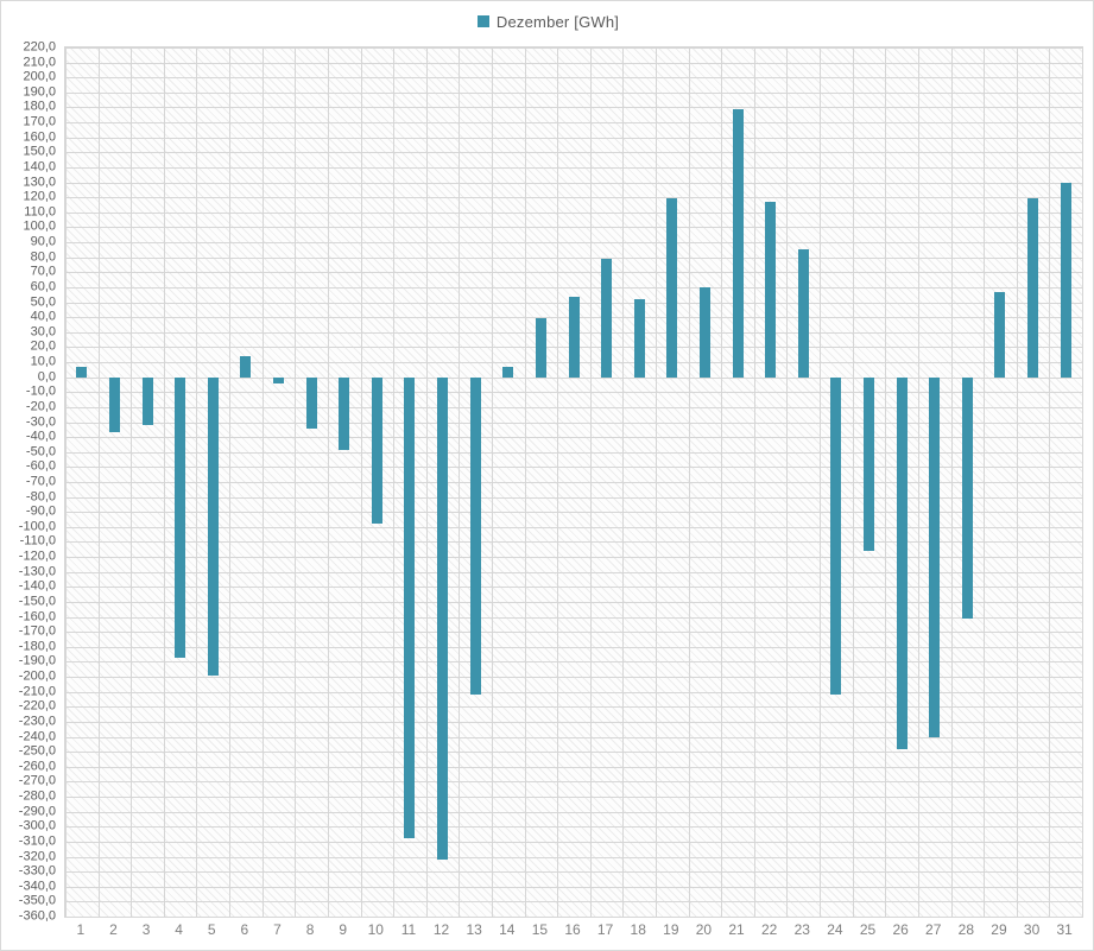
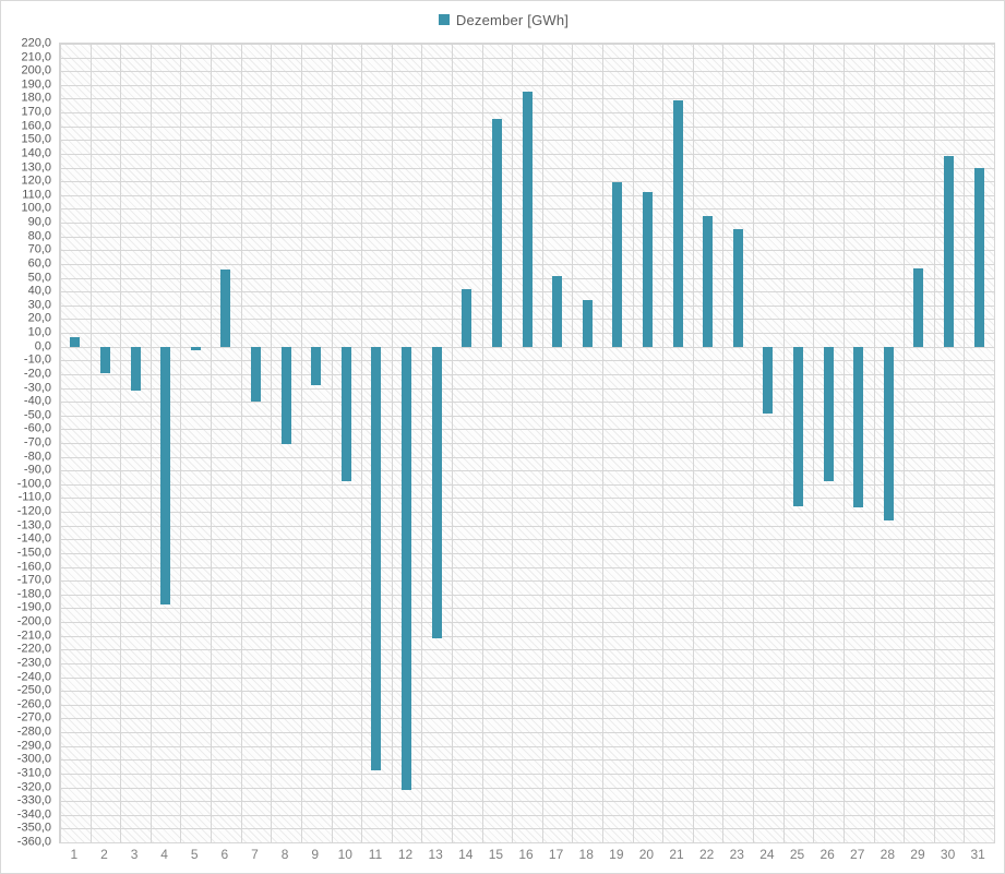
2: -37 -> -19
5: -199 -> -3
6: 14 -> 56
7: -4 -> -40
8: -34 -> -71
9: -49 -> -28
14: 7 -> 42
15: 39 -> 165
16: 54 -> 185
17: 79 -> 51
18: 52 -> 34
20: 60 -> 112
22: 117 -> 95
24: -212 -> -49
26: -248 -> -98
27: -240 -> -117
28: -161 -> -126
30: 119 -> 138
